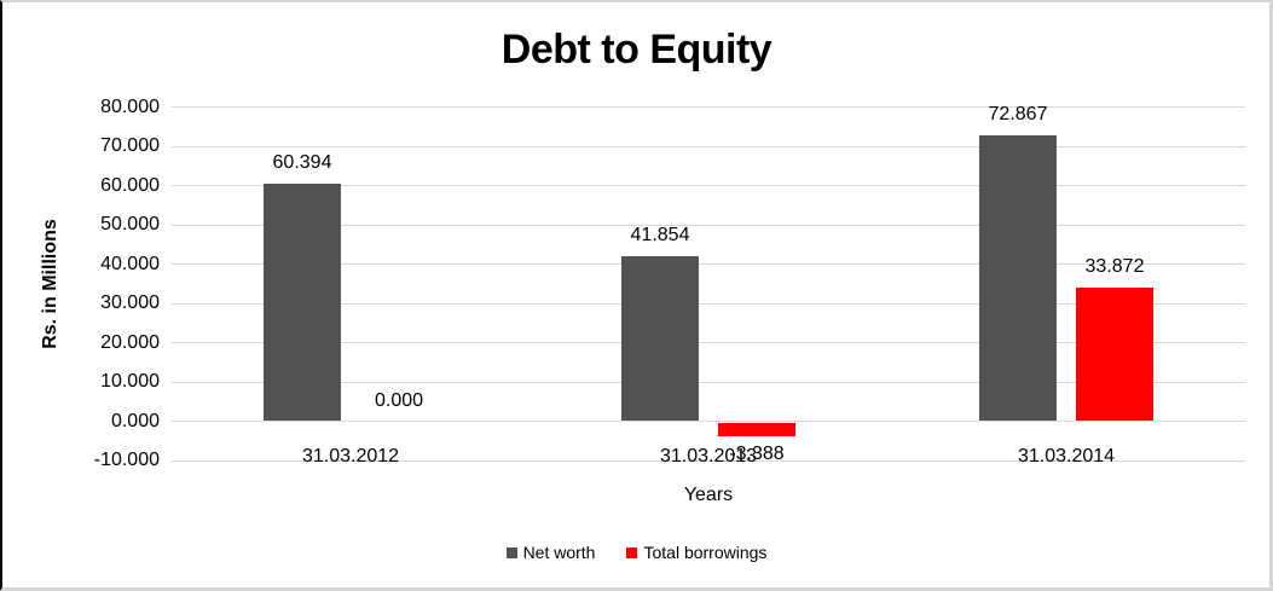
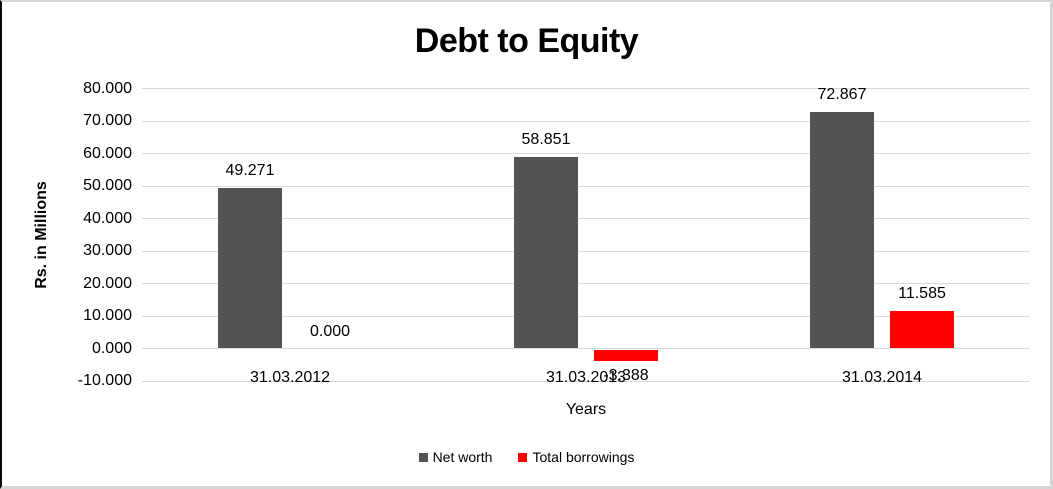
Net worth/31.03.2012: 60.394 -> 49.271
Net worth/31.03.2013: 41.854 -> 58.851
Total borrowings/31.03.2014: 33.872 -> 11.585
